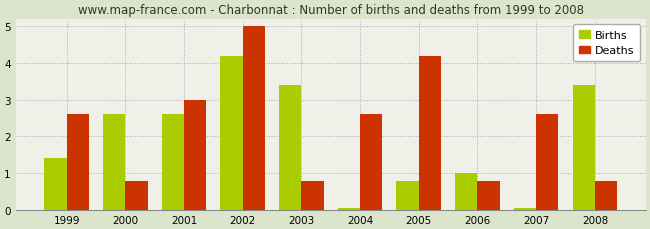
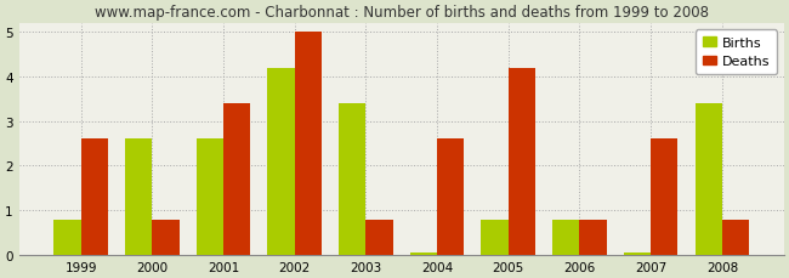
Births/1999: 1.40 -> 0.80
Deaths/2001: 3.0 -> 3.4
Births/2006: 1.00 -> 0.80
